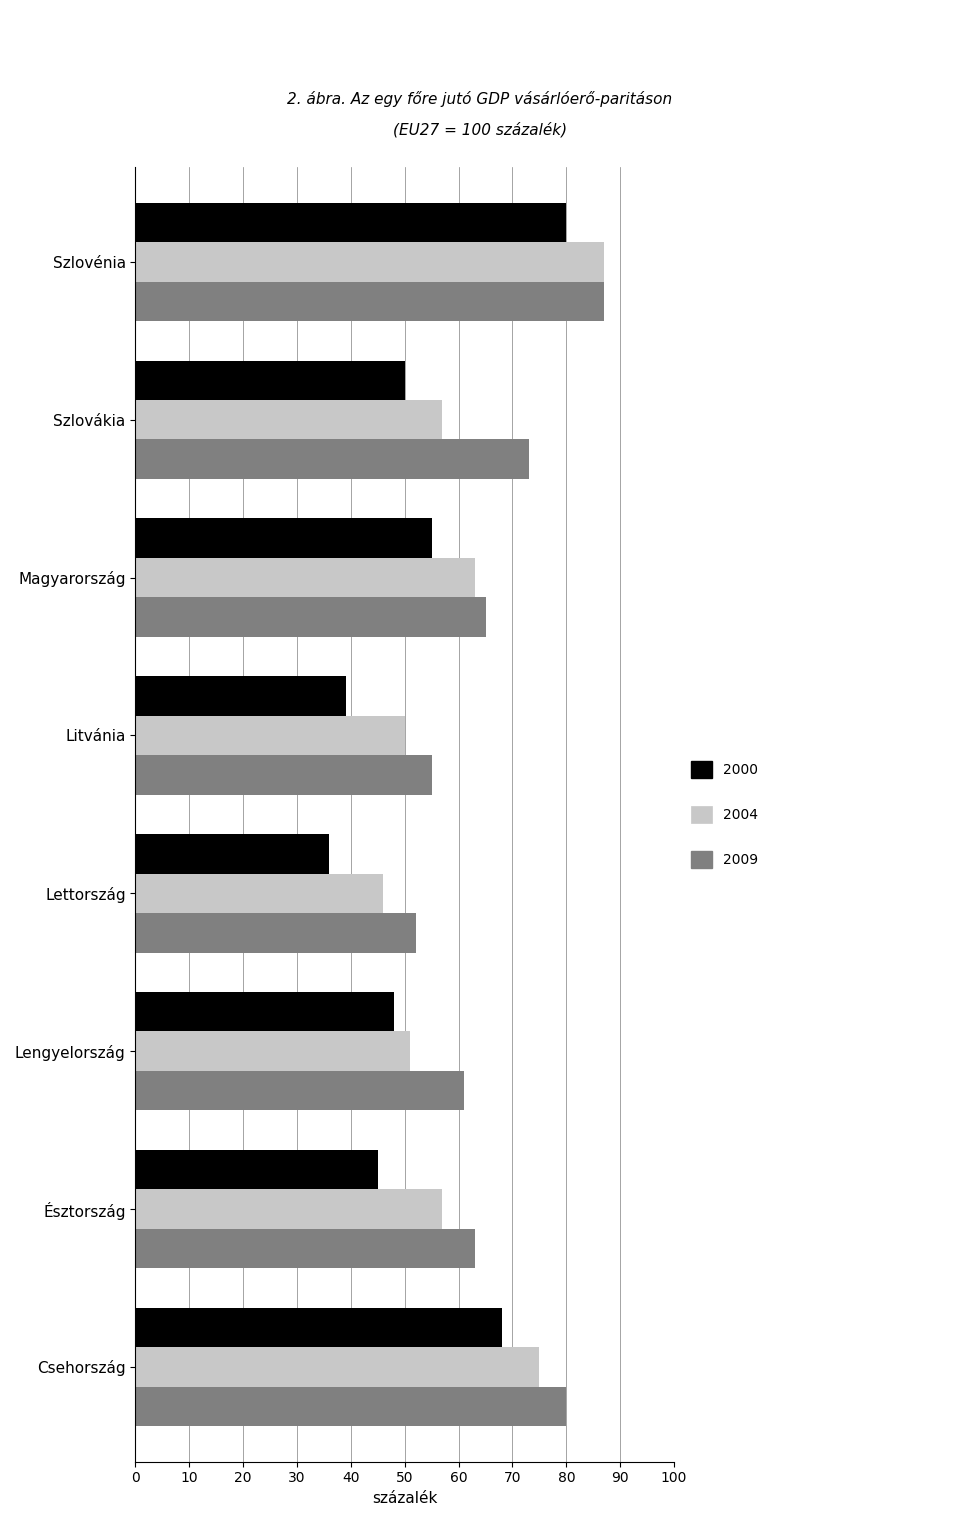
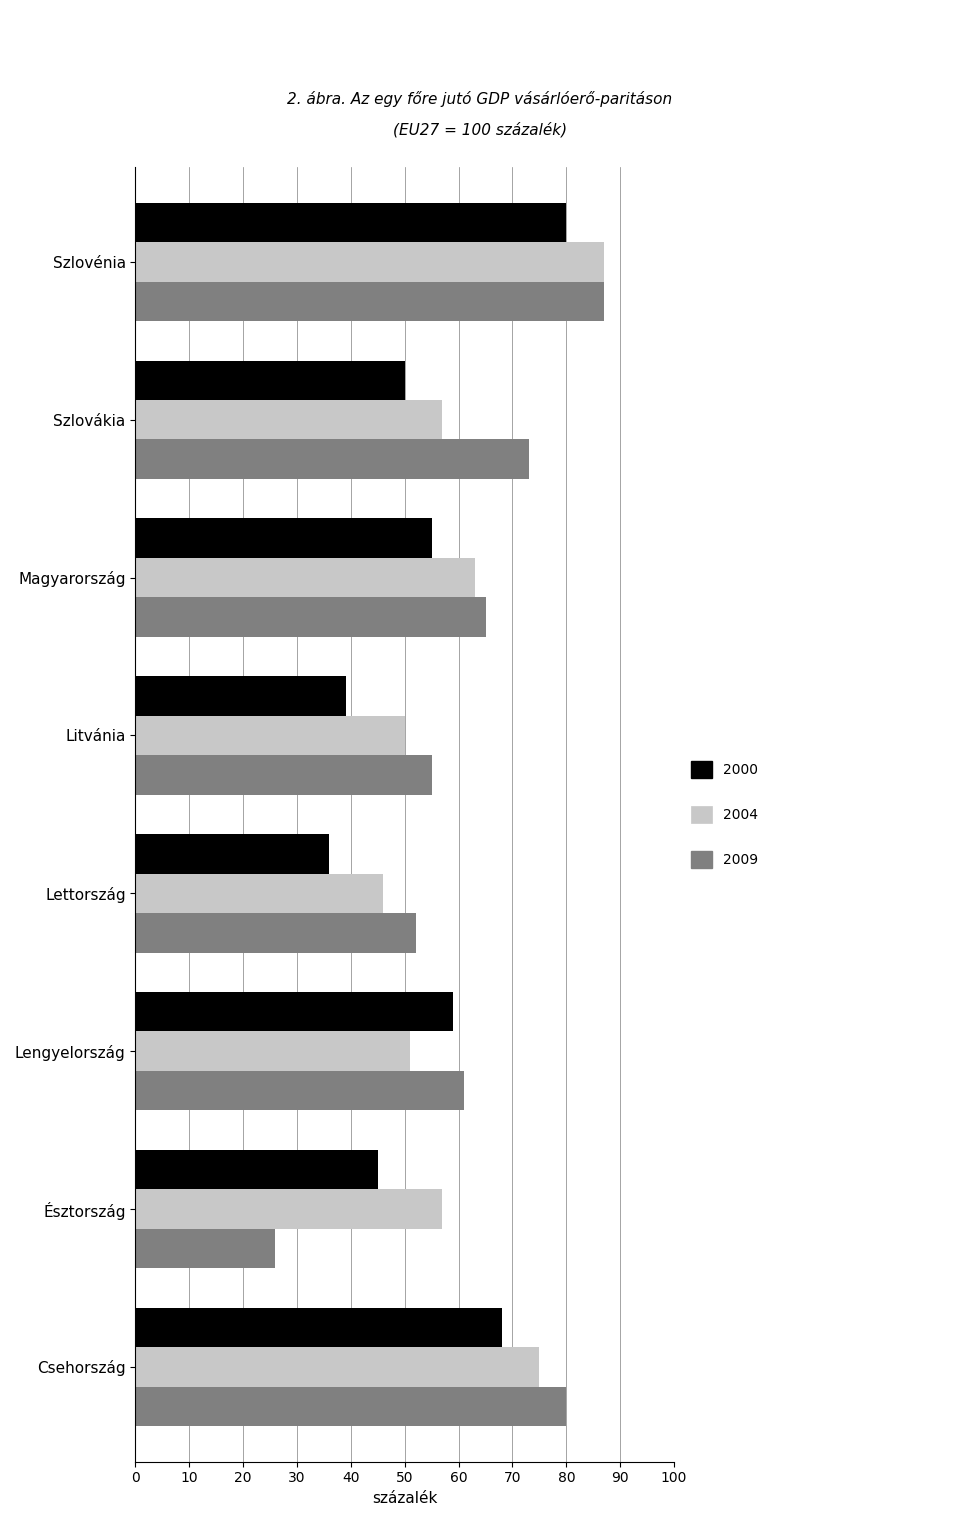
2000/Lengyelország: 48 -> 59
2009/Észtország: 63 -> 26
